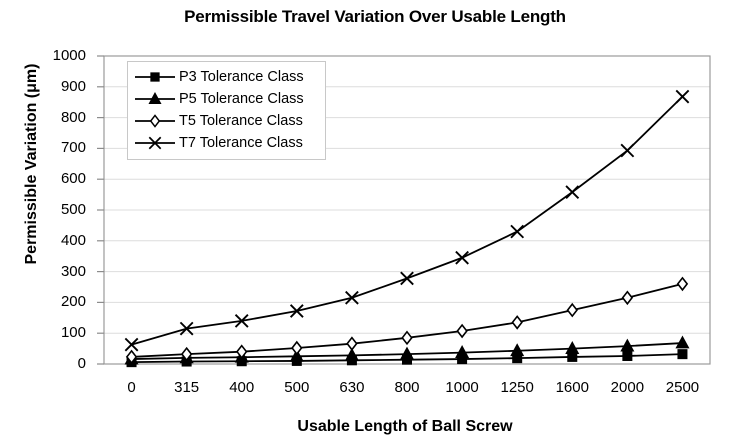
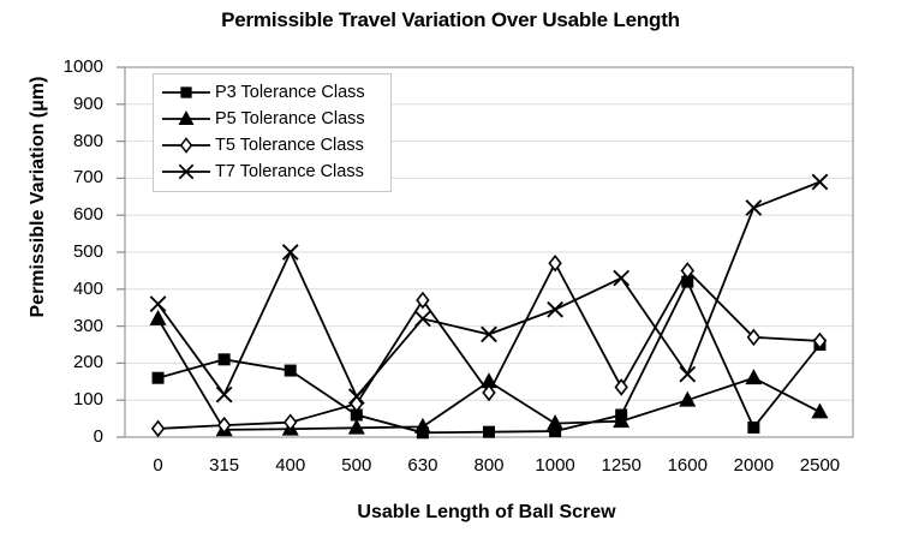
P3 Tolerance Class/0: 10 -> 160
P5 Tolerance Class/0: 20 -> 320
T7 Tolerance Class/0: 60 -> 360
P3 Tolerance Class/315: 10 -> 210
P3 Tolerance Class/400: 10 -> 180
T7 Tolerance Class/400: 140 -> 500
P3 Tolerance Class/500: 10 -> 60
T5 Tolerance Class/500: 50 -> 90
T7 Tolerance Class/500: 170 -> 110
T5 Tolerance Class/630: 70 -> 370
T7 Tolerance Class/630: 220 -> 320
P5 Tolerance Class/800: 30 -> 150
T5 Tolerance Class/800: 80 -> 120
T5 Tolerance Class/1000: 110 -> 470
P3 Tolerance Class/1250: 20 -> 60
P3 Tolerance Class/1600: 20 -> 420
P5 Tolerance Class/1600: 50 -> 100
T5 Tolerance Class/1600: 180 -> 450
T7 Tolerance Class/1600: 560 -> 170
P5 Tolerance Class/2000: 60 -> 160
T5 Tolerance Class/2000: 220 -> 270
T7 Tolerance Class/2000: 690 -> 620
P3 Tolerance Class/2500: 30 -> 250
T7 Tolerance Class/2500: 870 -> 690
